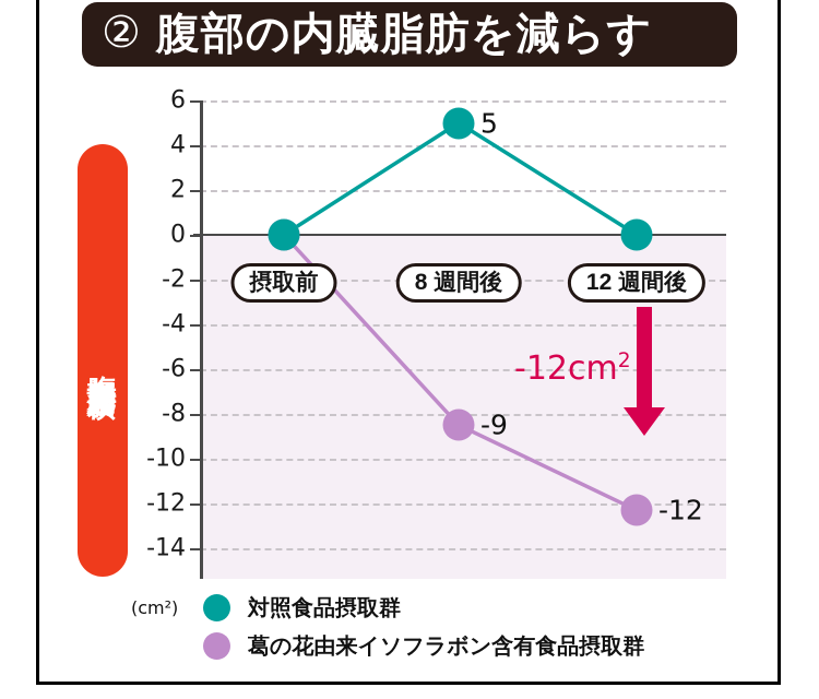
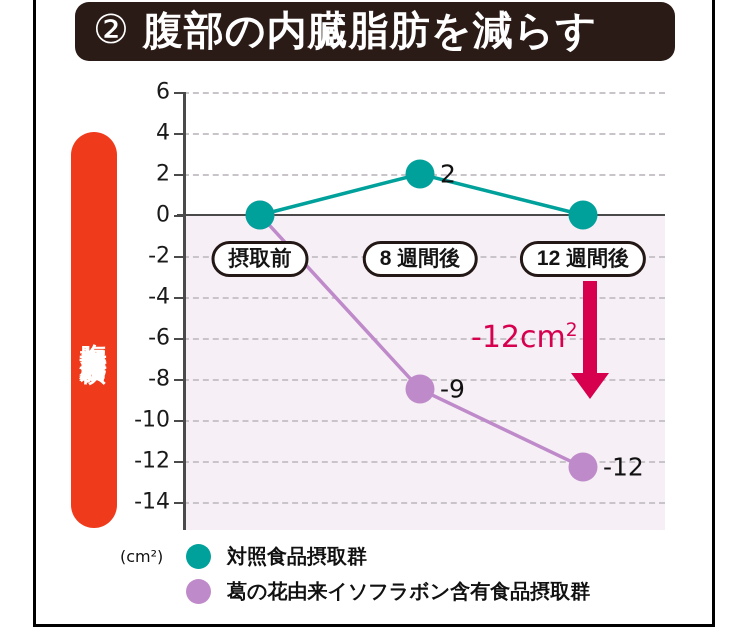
対照食品摂取群/8 週間後: 5 -> 2
